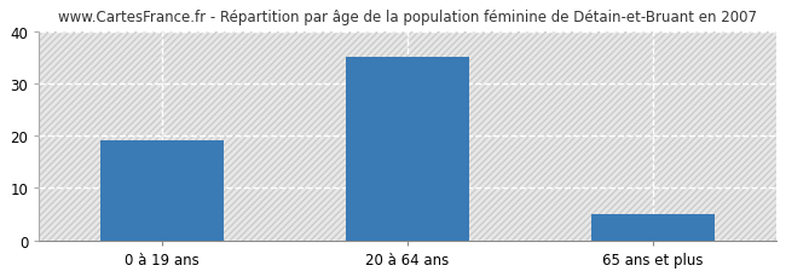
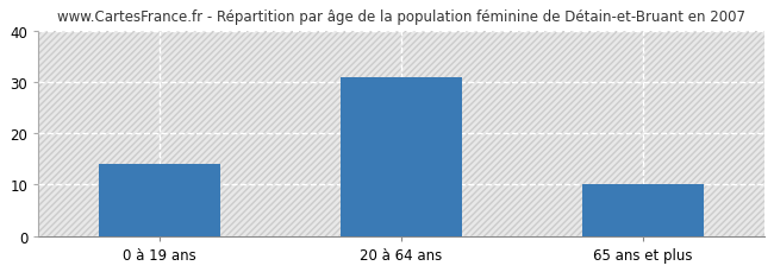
0 à 19 ans: 19 -> 14
20 à 64 ans: 35 -> 31
65 ans et plus: 5 -> 10
